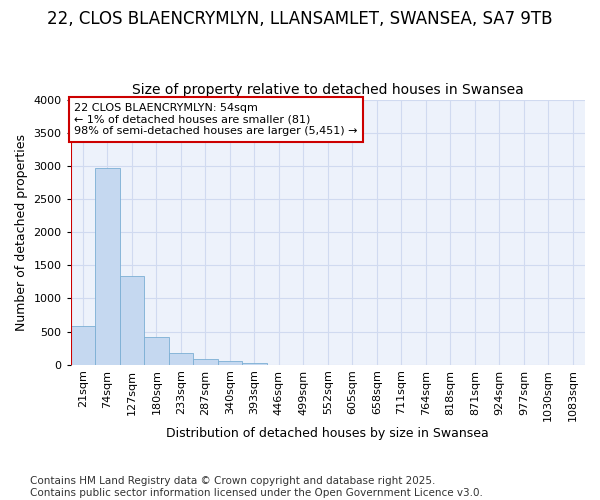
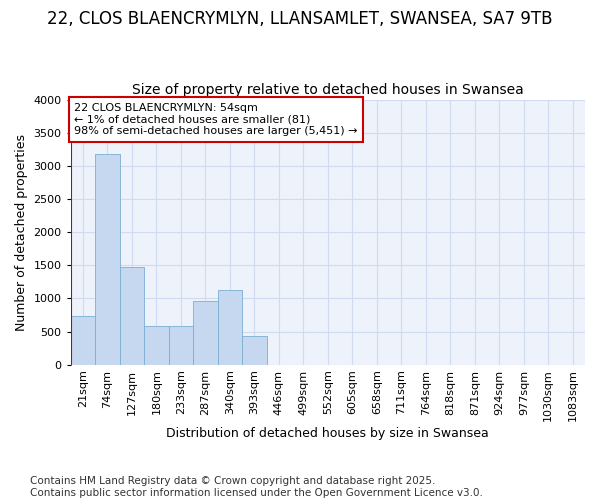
21sqm: 590 -> 740
74sqm: 2960 -> 3180
127sqm: 1340 -> 1480
180sqm: 420 -> 580
233sqm: 180 -> 580
287sqm: 90 -> 960
340sqm: 50 -> 1120
393sqm: 30 -> 440
